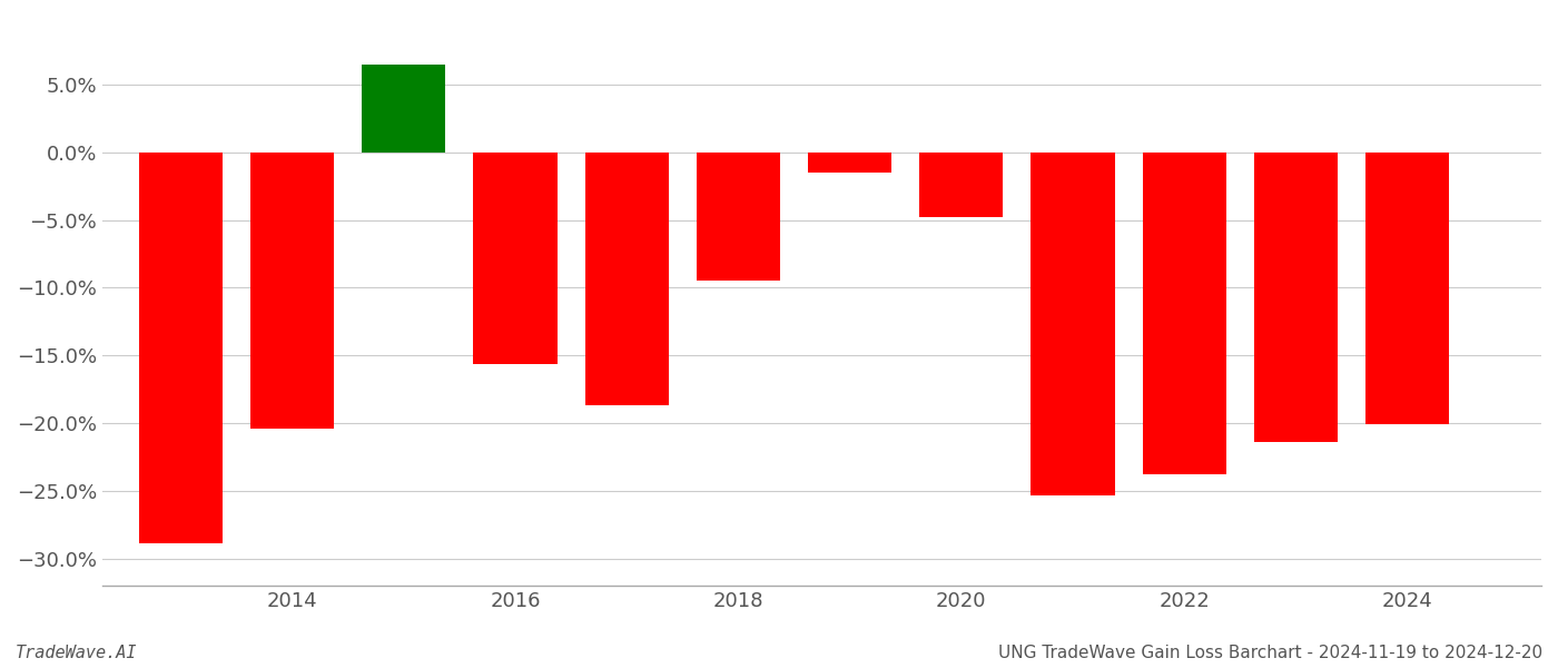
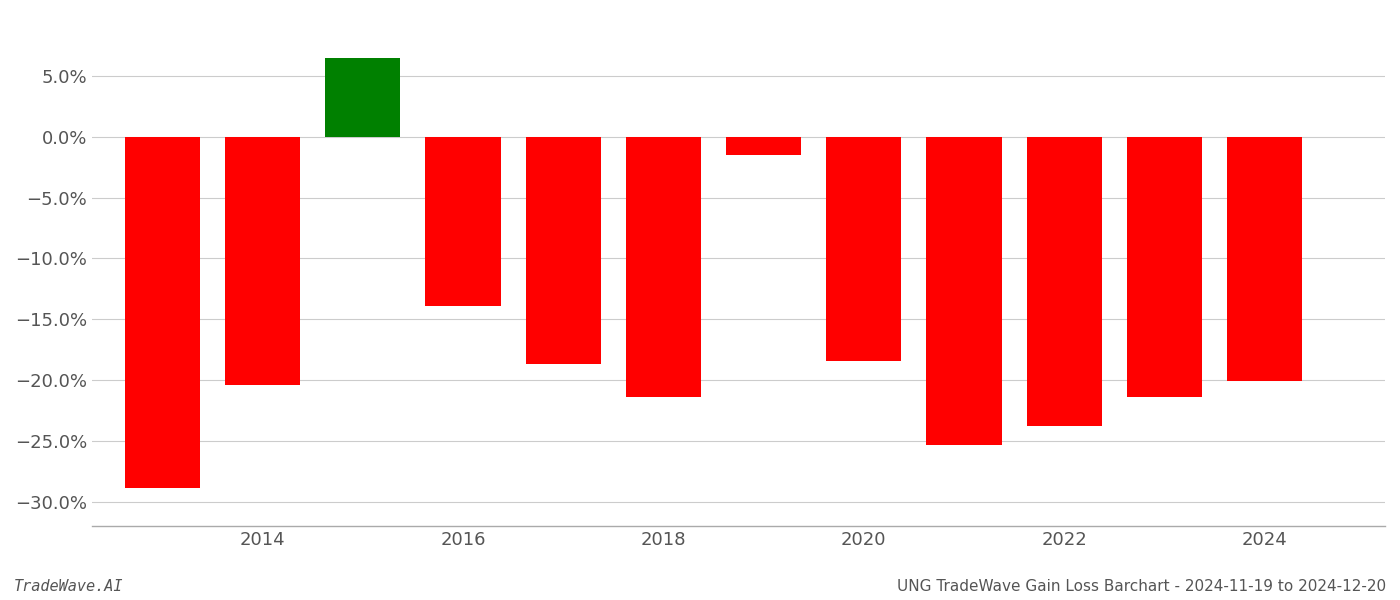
2016: -15.6% -> -13.9%
2018: -9.5% -> -21.4%
2020: -4.8% -> -18.4%
